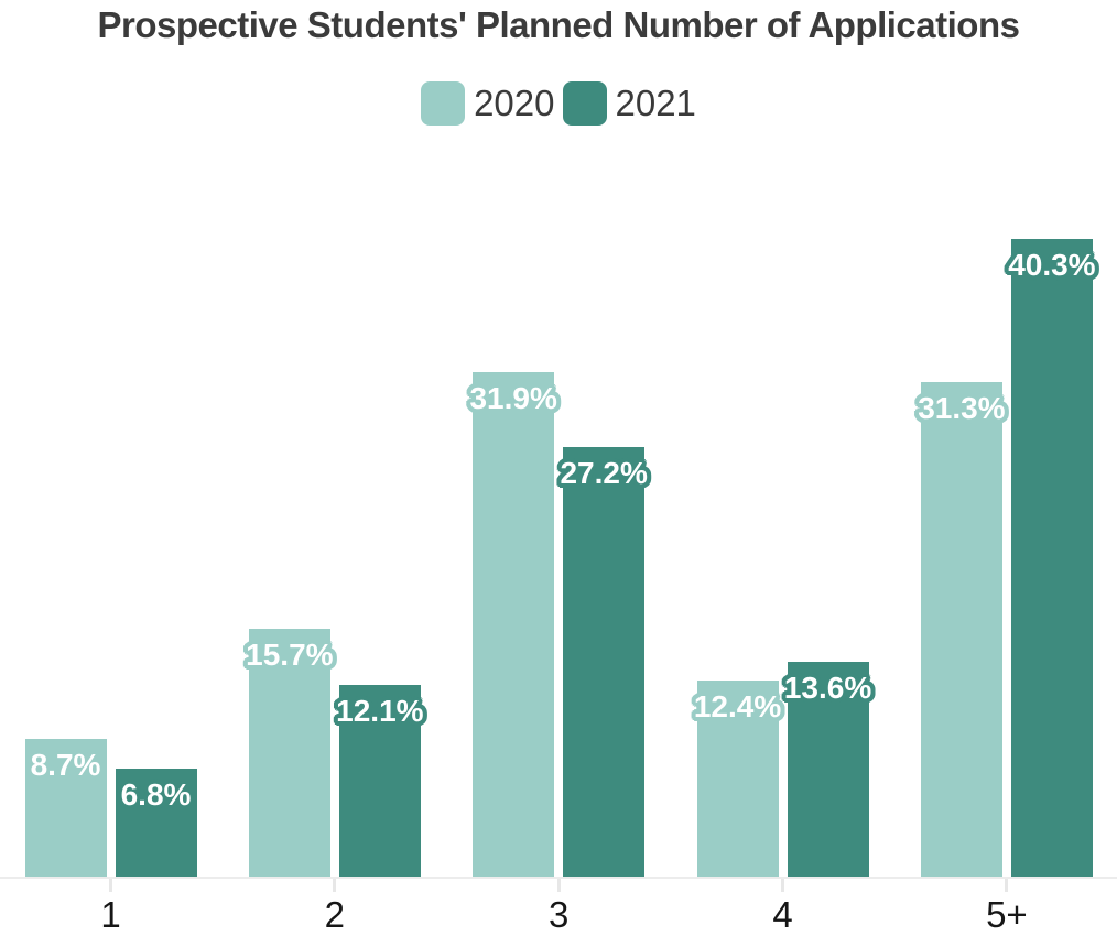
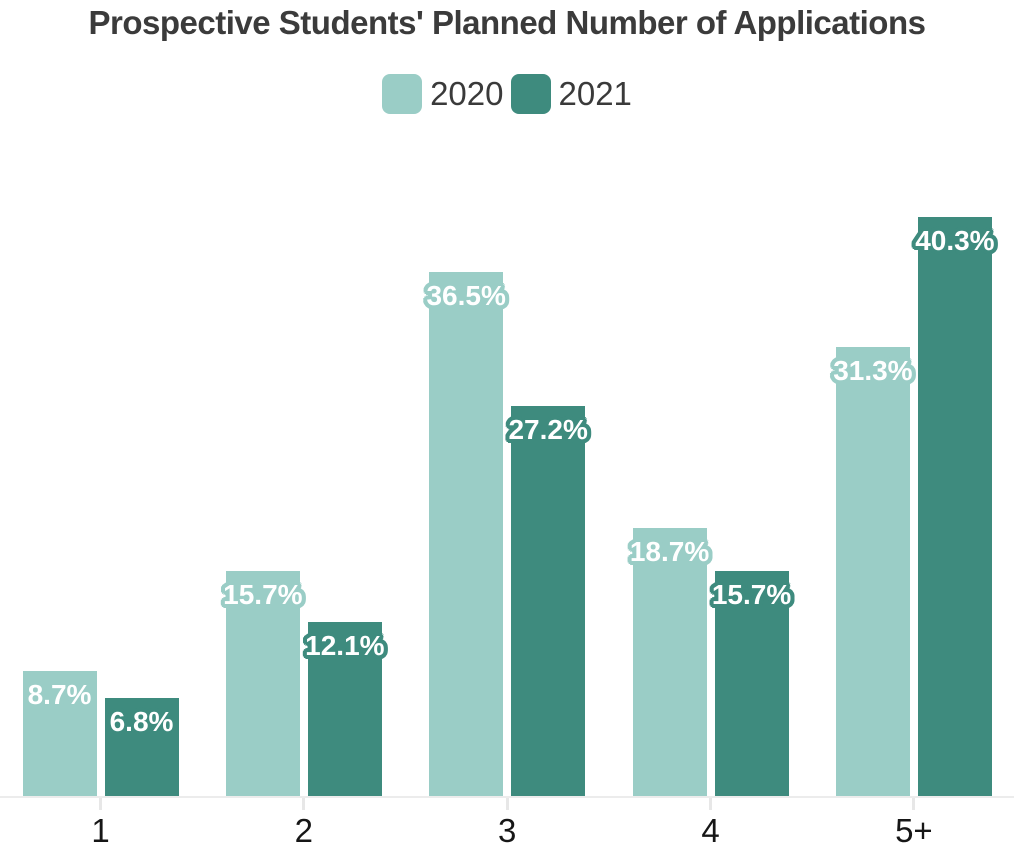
2020/3: 31.9% -> 36.5%
2020/4: 12.4% -> 18.7%
2021/4: 13.6% -> 15.7%
